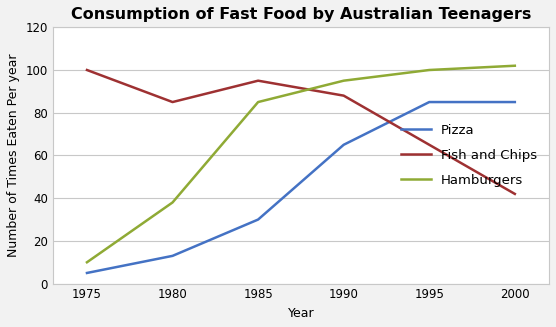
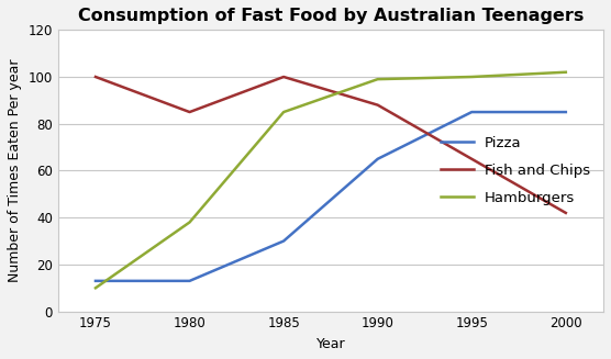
Pizza/1975: 5 -> 13
Fish and Chips/1985: 95 -> 100
Hamburgers/1990: 95 -> 99
